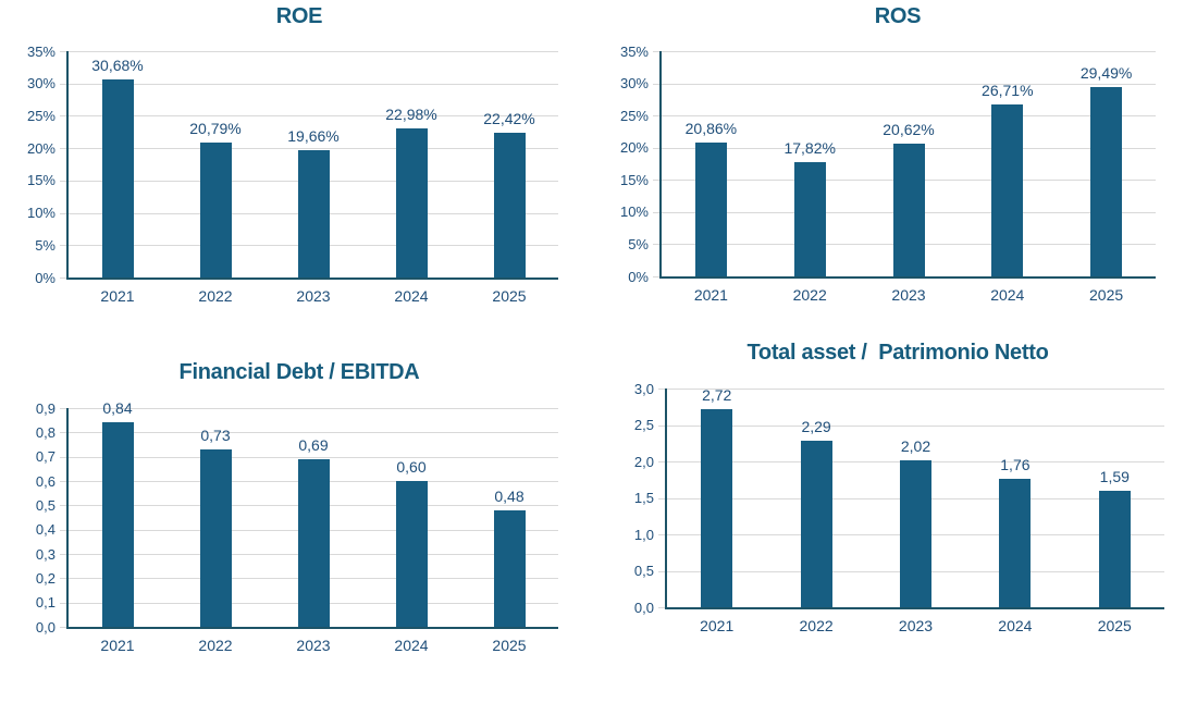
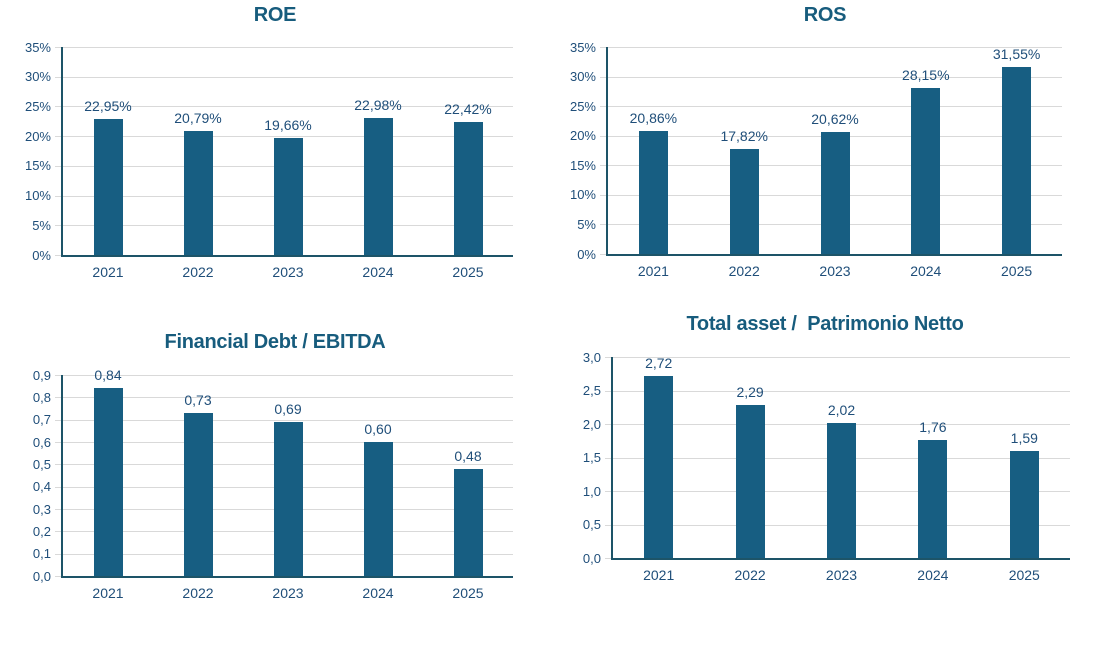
ROE/2021: 30,68% -> 22,95%
ROS/2024: 26,71% -> 28,15%
ROS/2025: 29,49% -> 31,55%
